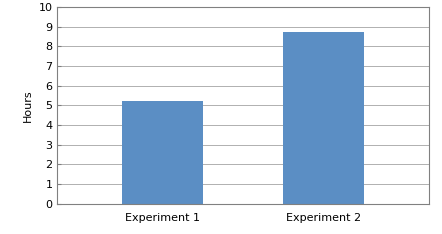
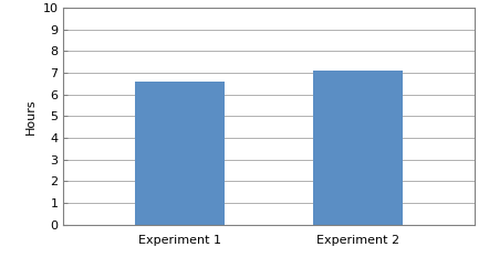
Experiment 1: 5.2 -> 6.6
Experiment 2: 8.8 -> 7.1
